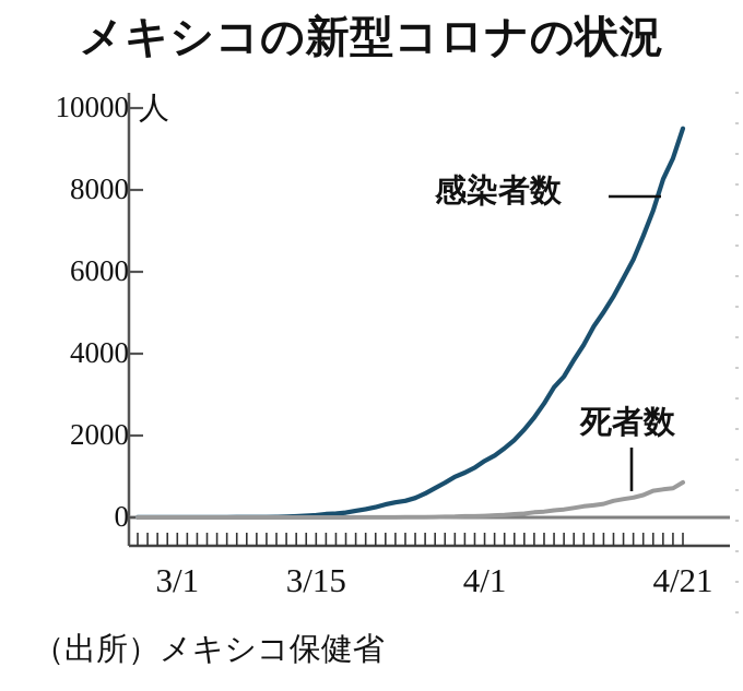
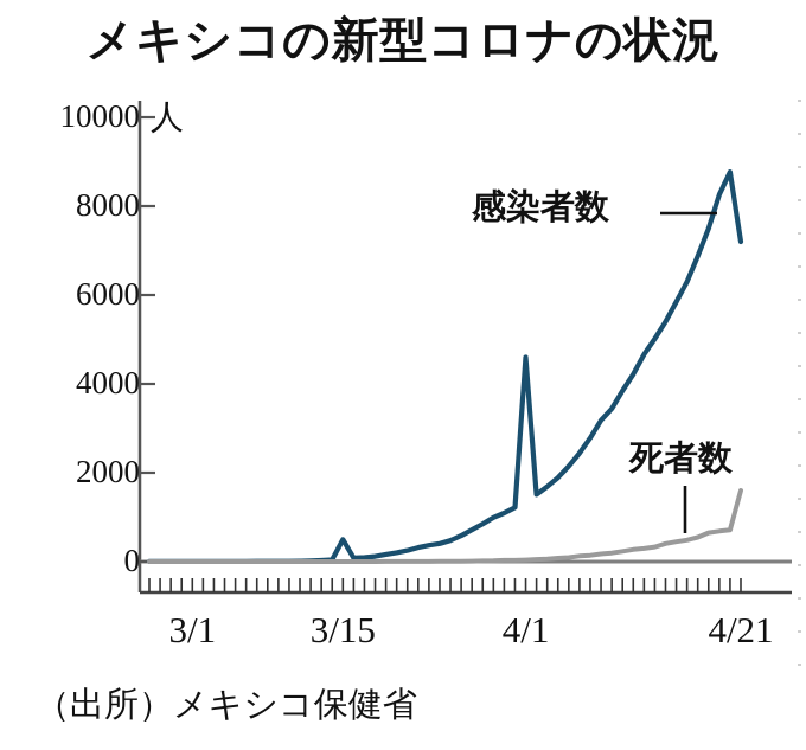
感染者数/3/15: 100 -> 500
感染者数/4/1: 1400 -> 4600
感染者数/4/21: 9500 -> 7200
死者数/4/21: 900 -> 1600
